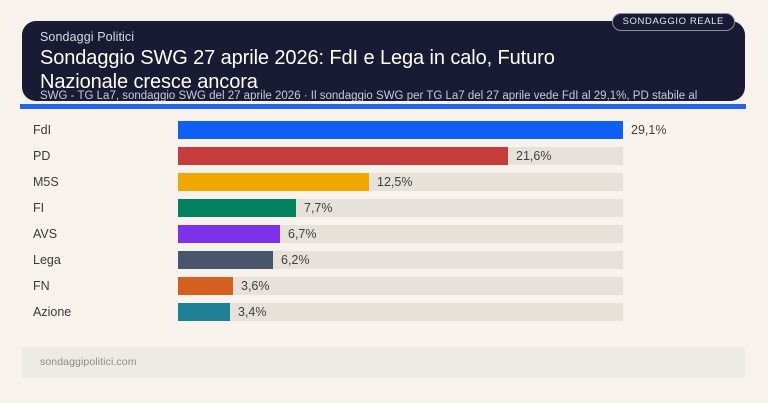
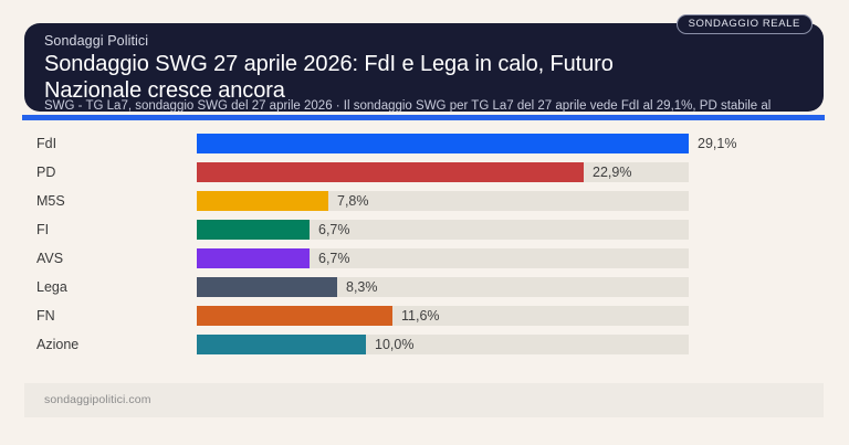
PD: 21,6% -> 22,9%
M5S: 12,5% -> 7,8%
FI: 7,7% -> 6,7%
Lega: 6,2% -> 8,3%
FN: 3,6% -> 11,6%
Azione: 3,4% -> 10,0%
